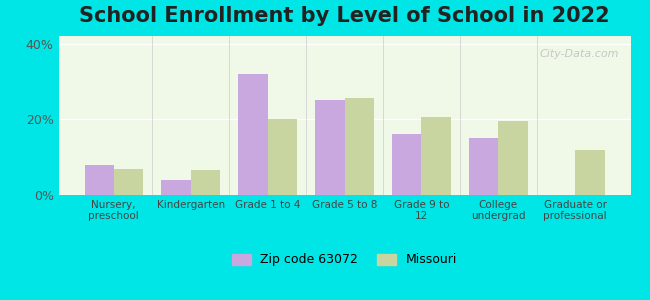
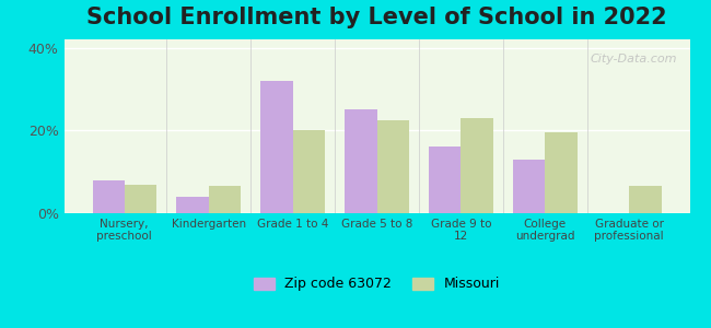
Missouri/Grade 5 to 8: 25.5% -> 22.5%
Missouri/Grade 9 to 12: 20.5% -> 23.0%
Zip code 63072/College undergrad: 15% -> 13%
Missouri/Graduate or professional: 12.0% -> 6.5%
